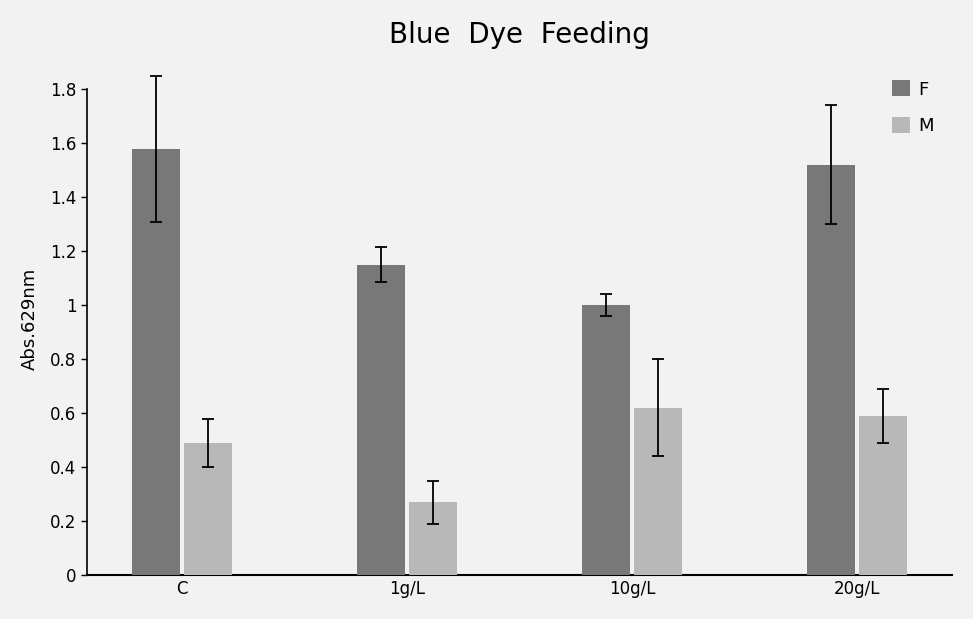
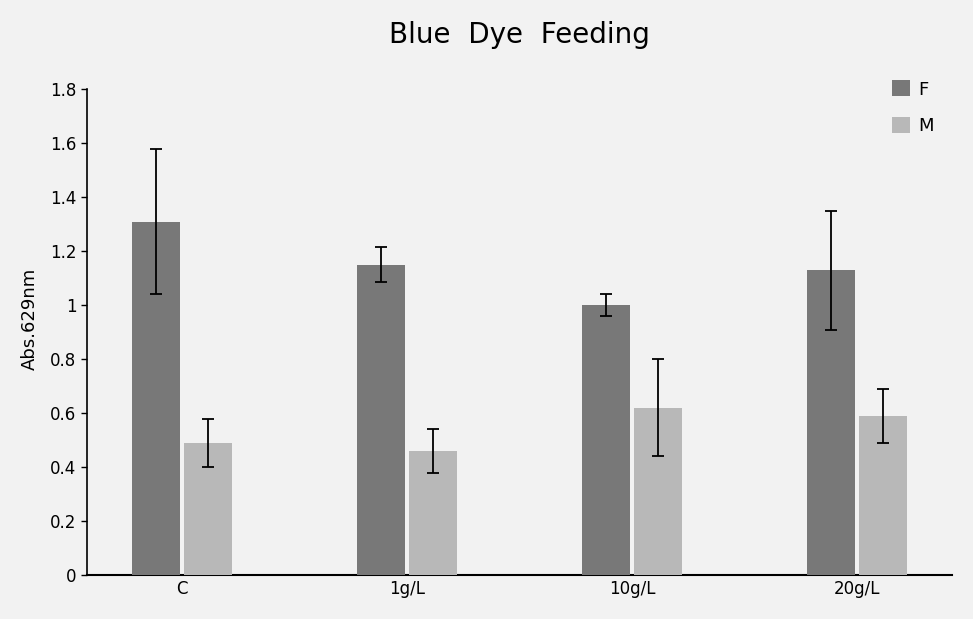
F/C: 1.58 -> 1.31
M/1g/L: 0.27 -> 0.46
F/20g/L: 1.52 -> 1.13
